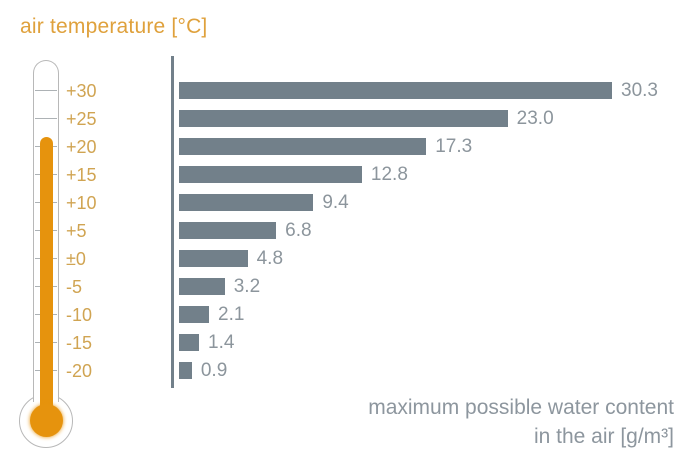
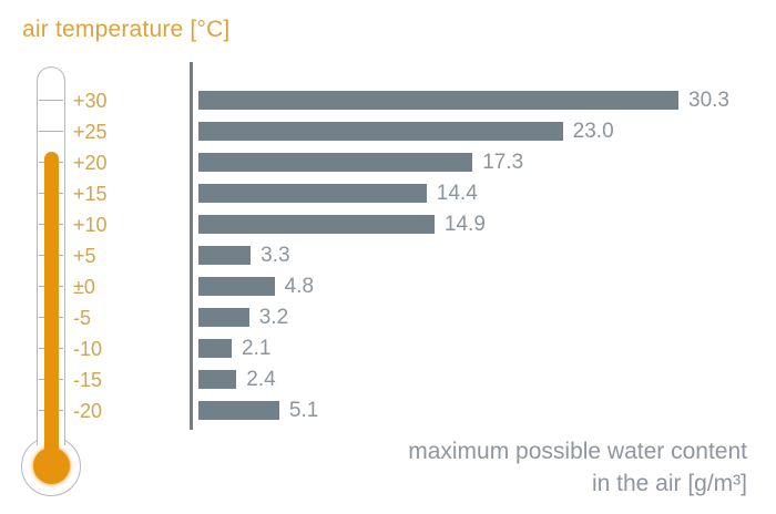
+15: 12.8 -> 14.4
+10: 9.4 -> 14.9
+5: 6.8 -> 3.3
-15: 1.4 -> 2.4
-20: 0.9 -> 5.1
